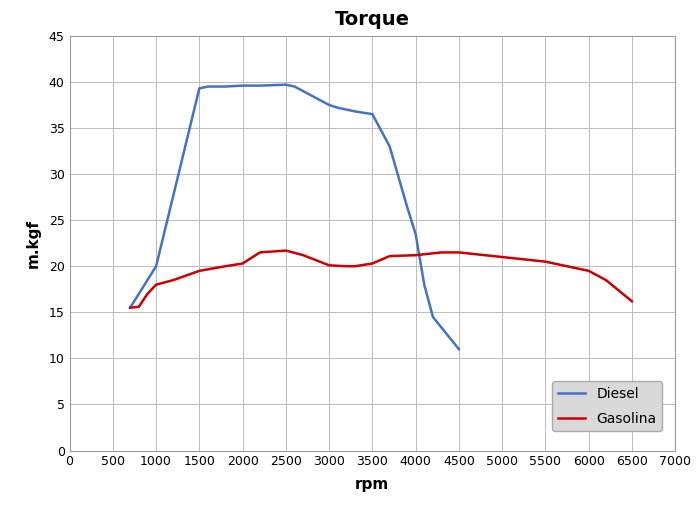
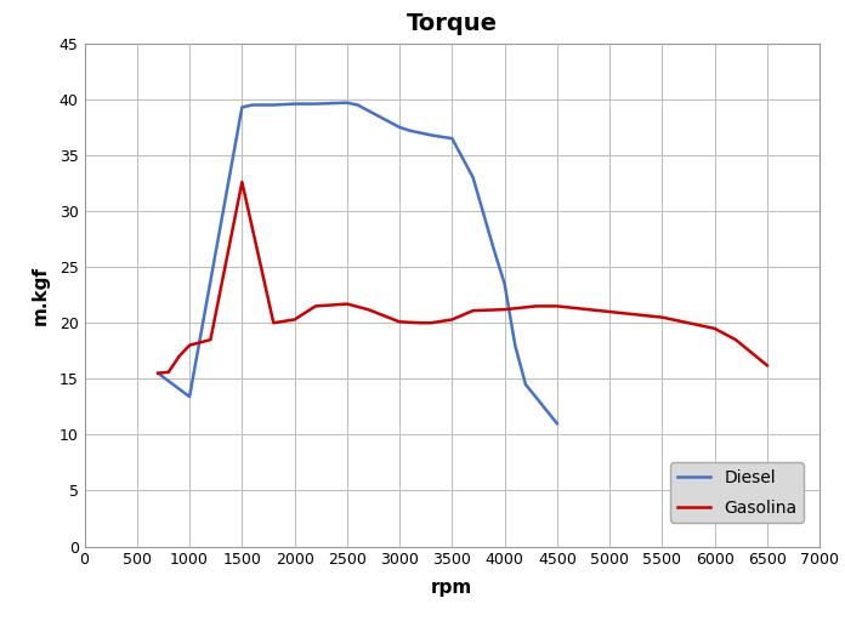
Diesel/1000: 20.0 -> 13.4
Gasolina/1500: 19.5 -> 32.6
